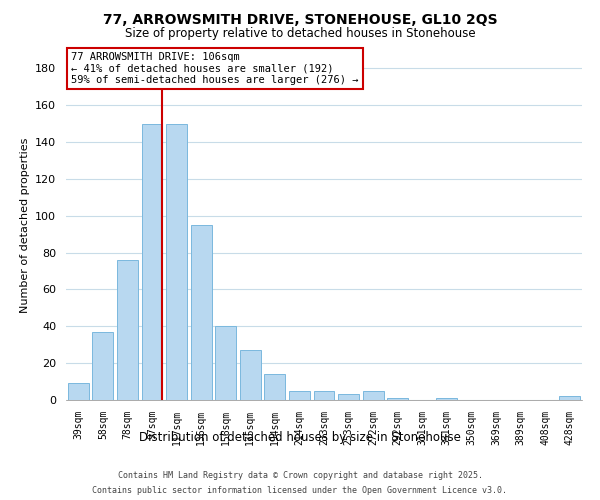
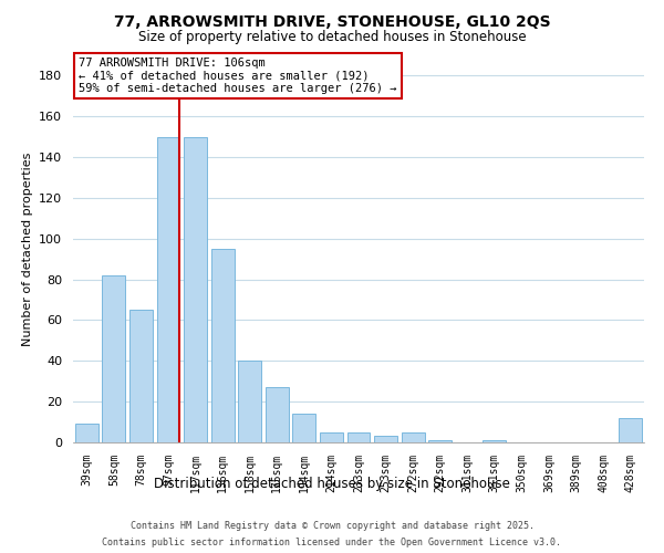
58sqm: 37 -> 82
78sqm: 76 -> 65
428sqm: 2 -> 12
